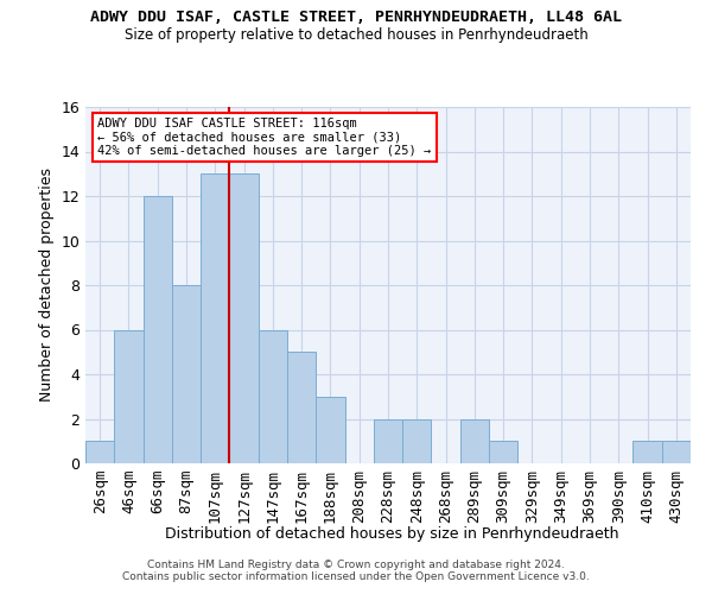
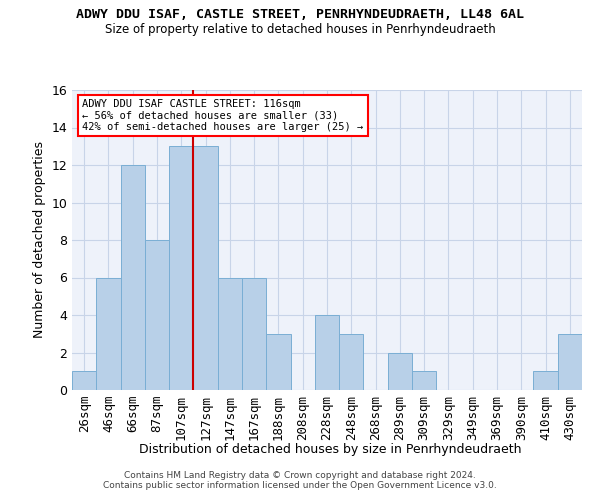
167sqm: 5 -> 6
228sqm: 2 -> 4
248sqm: 2 -> 3
430sqm: 1 -> 3
